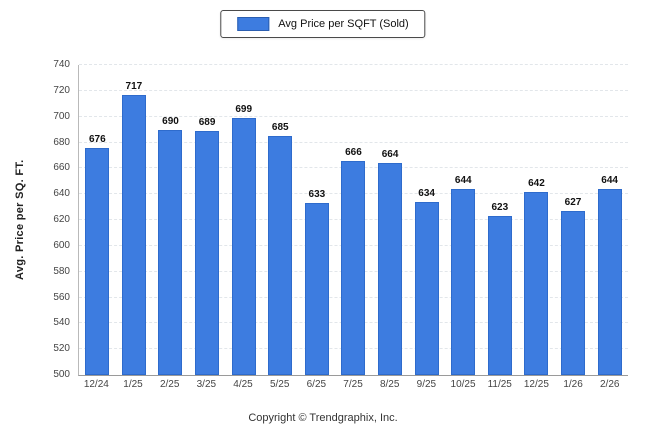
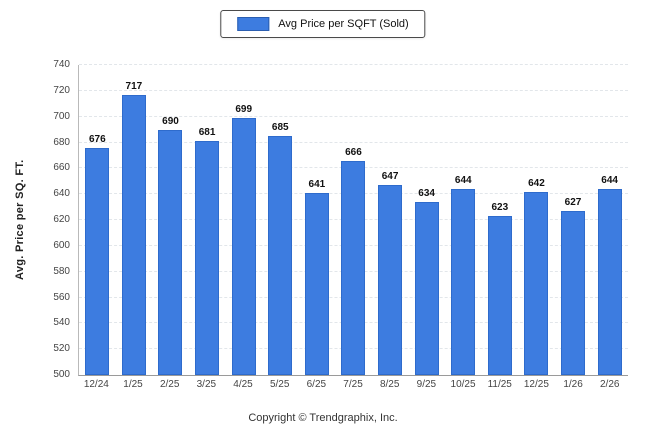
3/25: 689 -> 681
6/25: 633 -> 641
8/25: 664 -> 647
